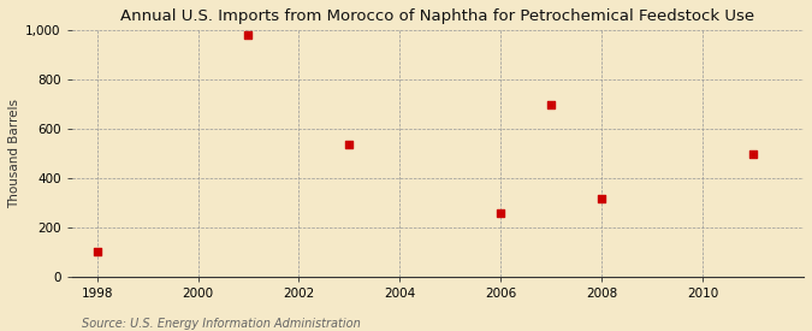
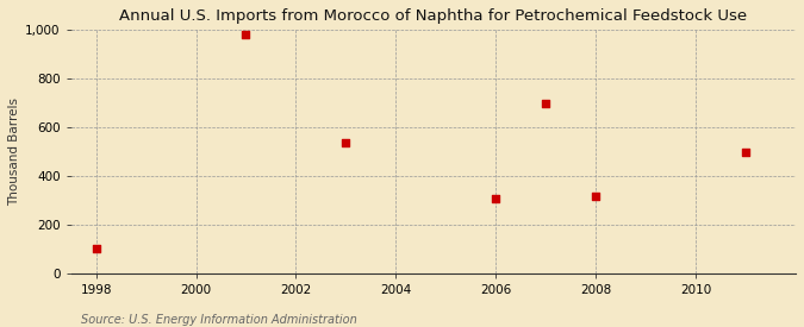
2006: 260 -> 305
